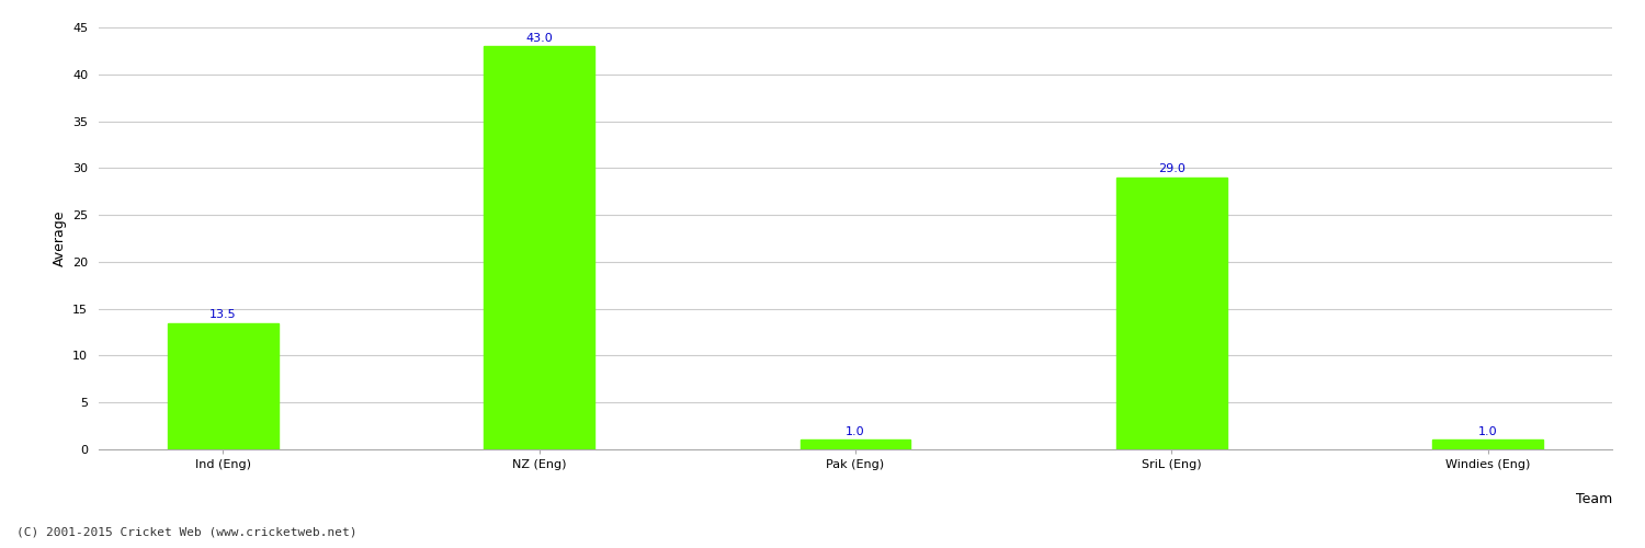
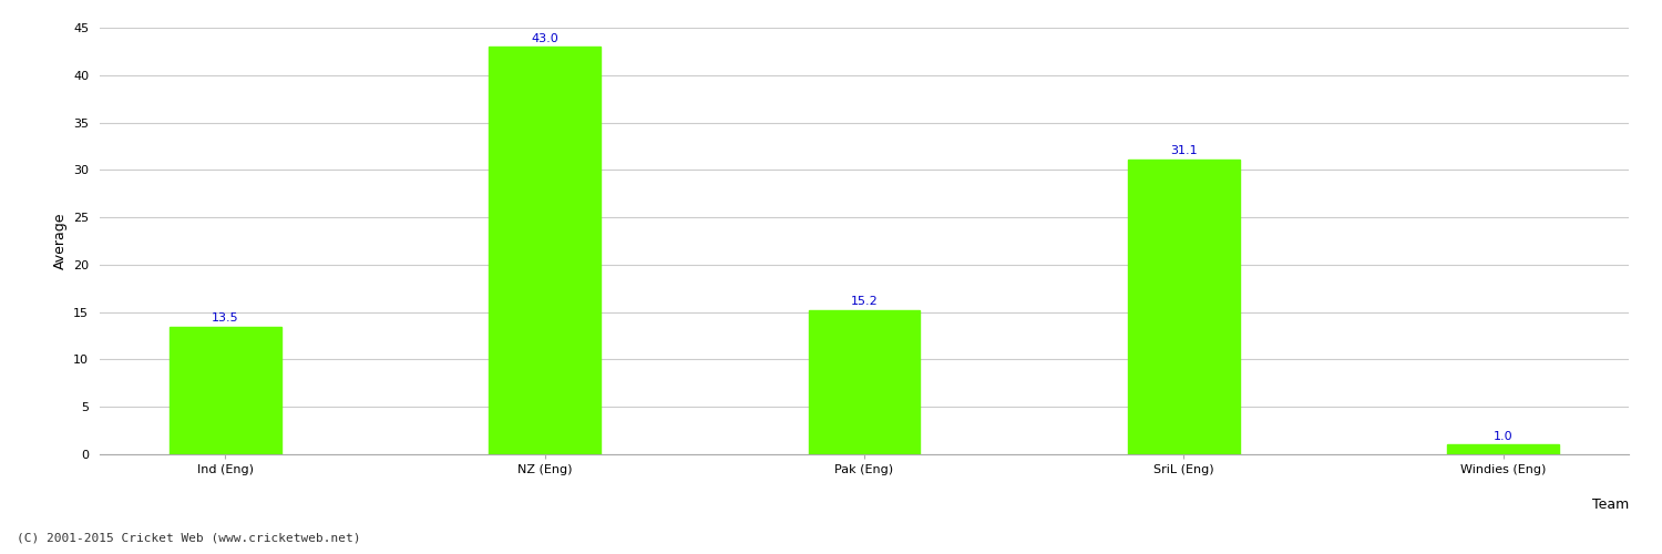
Pak (Eng): 1.0 -> 15.2
SriL (Eng): 29.0 -> 31.1
